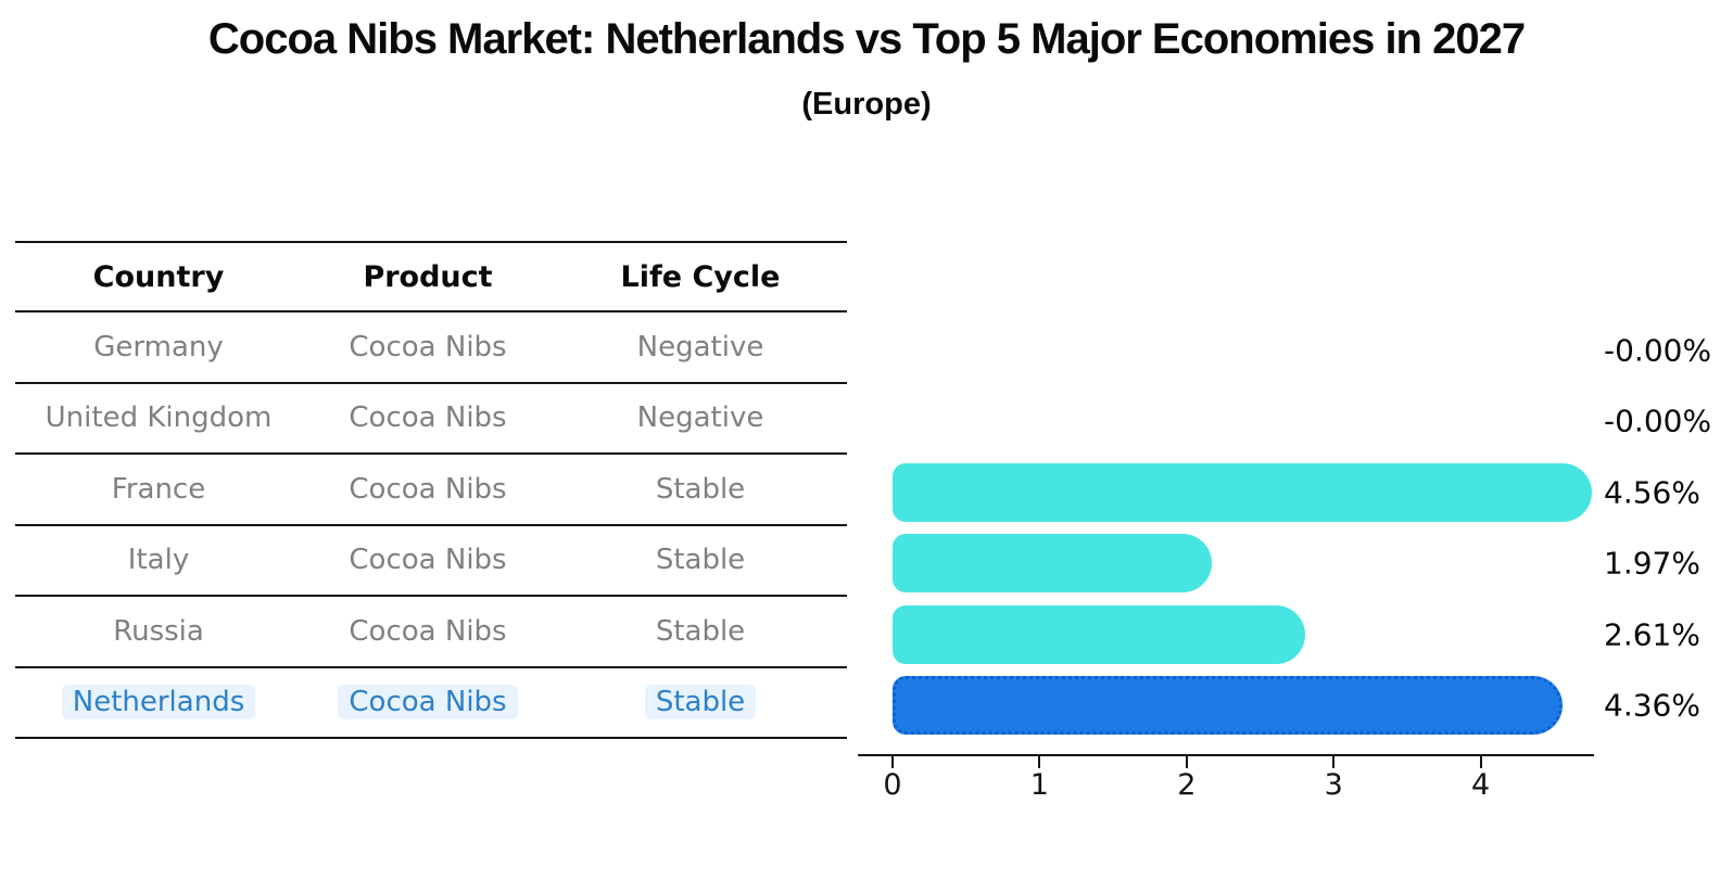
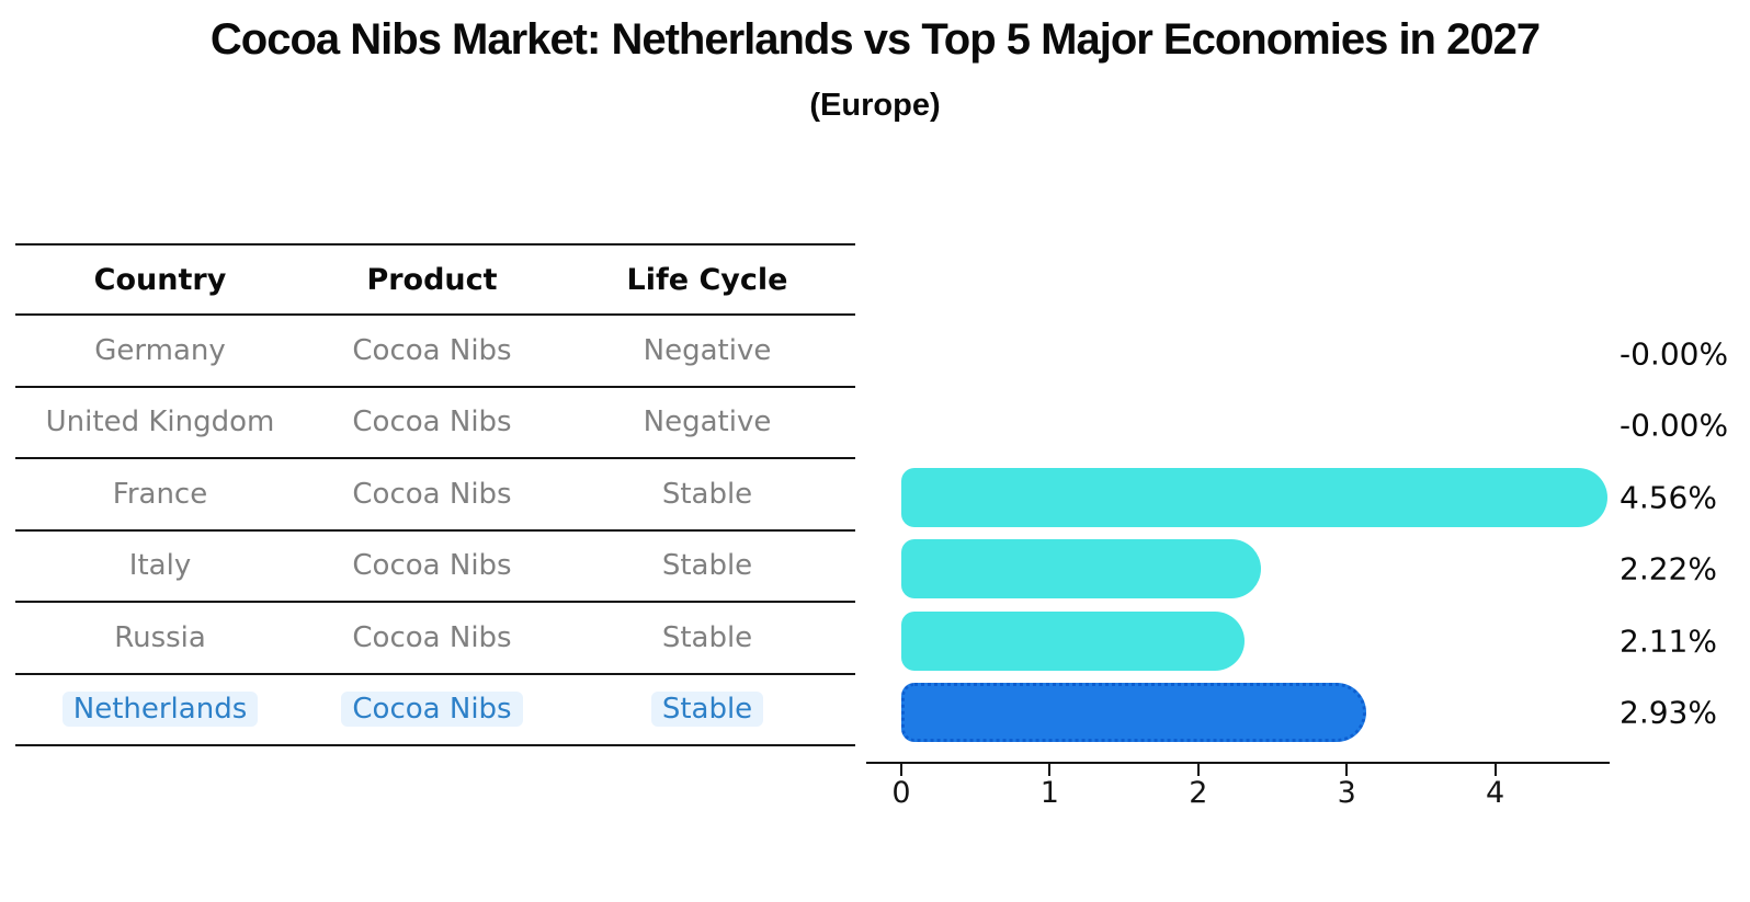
Italy: 1.97% -> 2.22%
Russia: 2.61% -> 2.11%
Netherlands: 4.36% -> 2.93%
